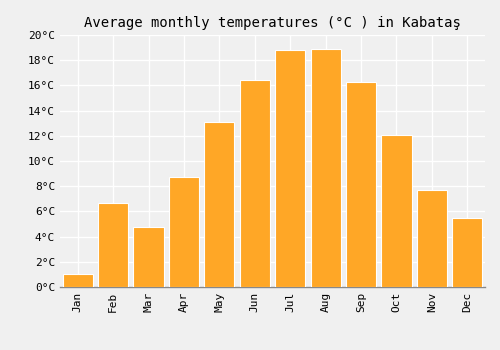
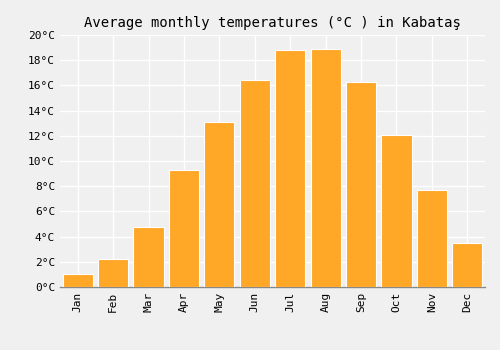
Feb: 6.7°C -> 2.2°C
Apr: 8.7°C -> 9.3°C
Dec: 5.5°C -> 3.5°C
